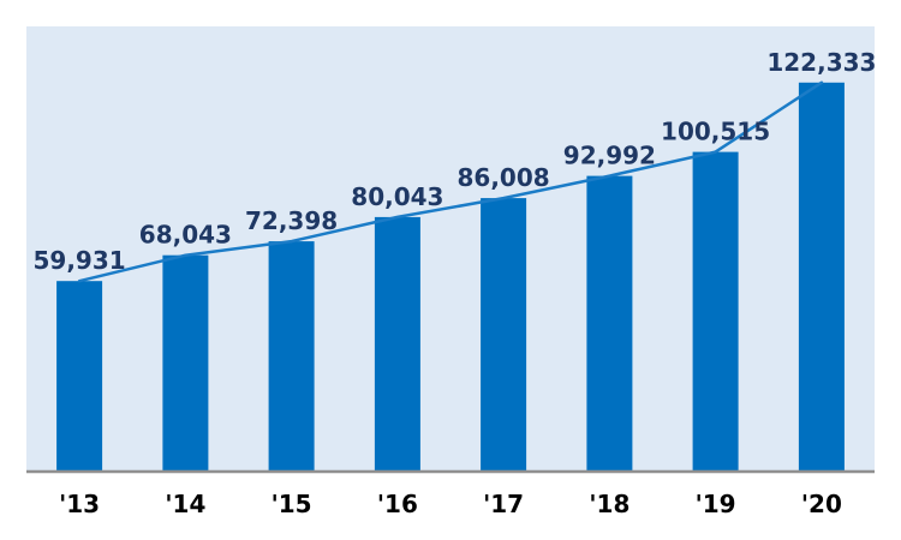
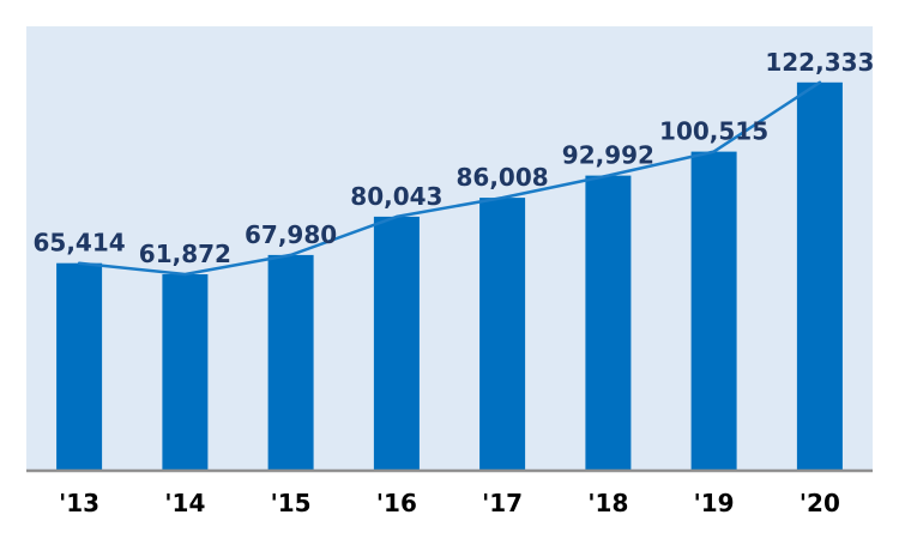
'13: 59,931 -> 65,414
'14: 68,043 -> 61,872
'15: 72,398 -> 67,980
